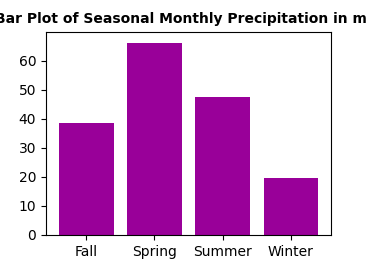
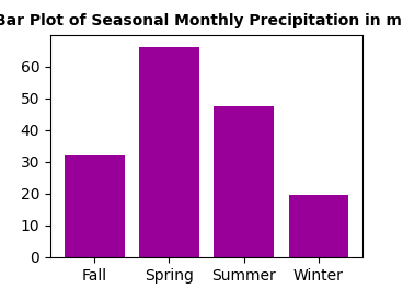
Fall: 38.5 -> 32.0
